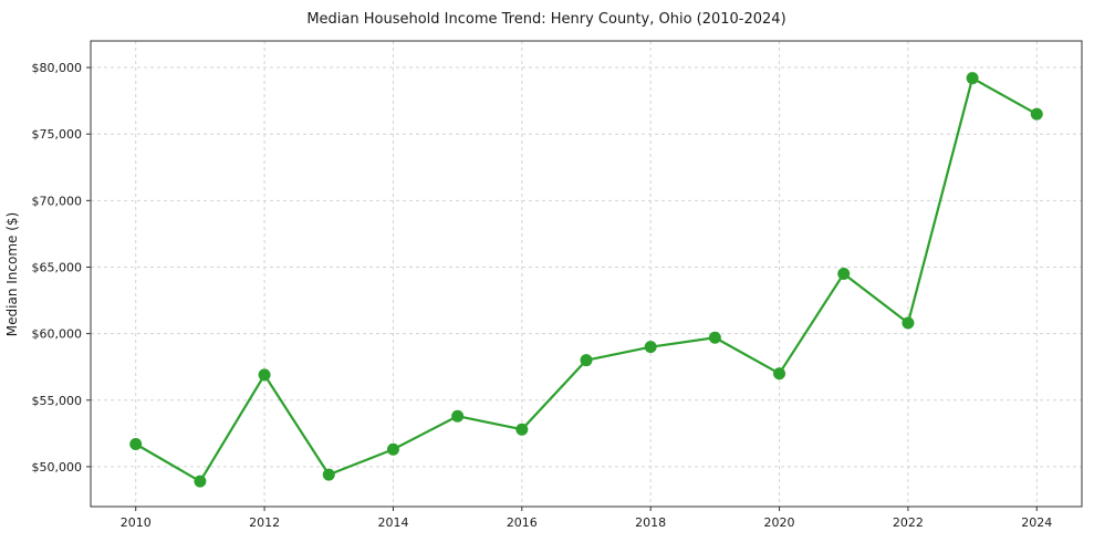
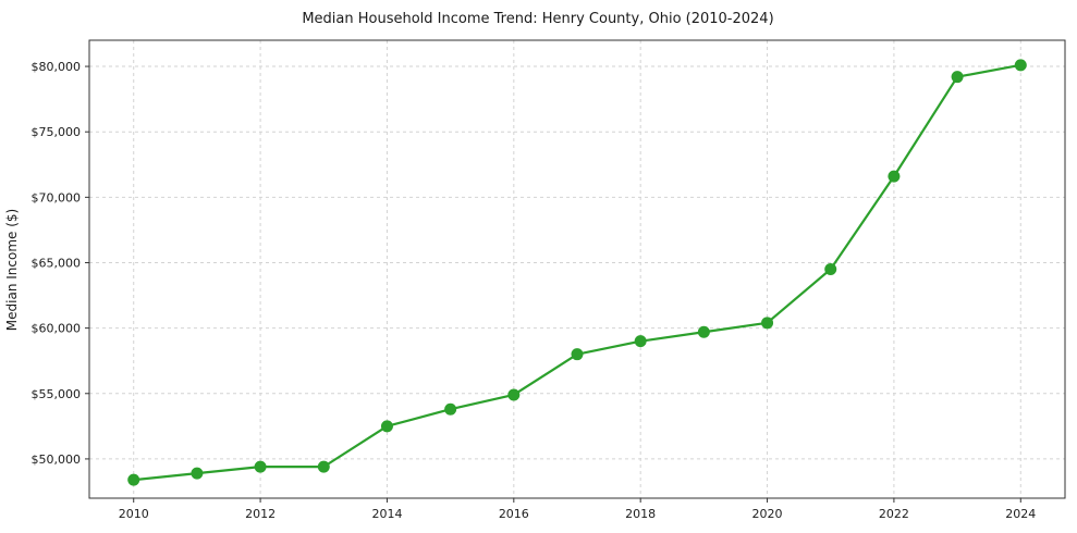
2010: $51700 -> $48400
2012: $56900 -> $49400
2014: $51300 -> $52500
2016: $52800 -> $54900
2020: $57000 -> $60400
2022: $60800 -> $71600
2024: $76500 -> $80100
